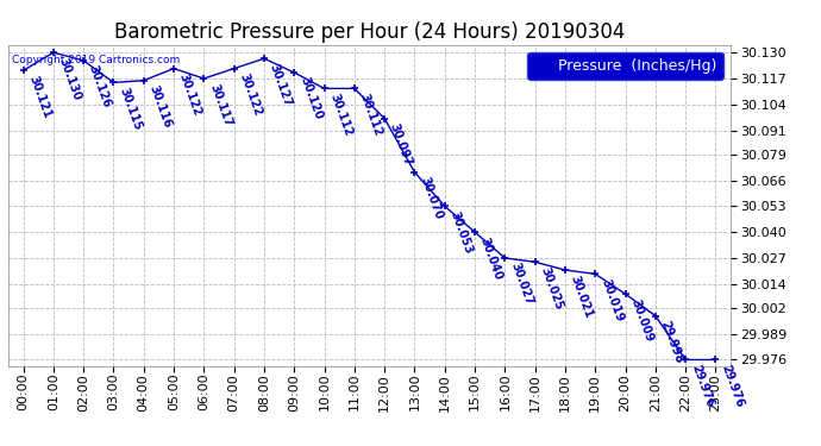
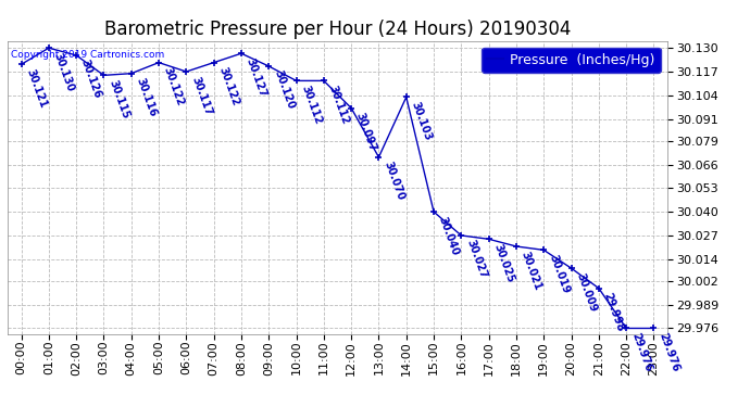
14:00: 30.053 -> 30.103
